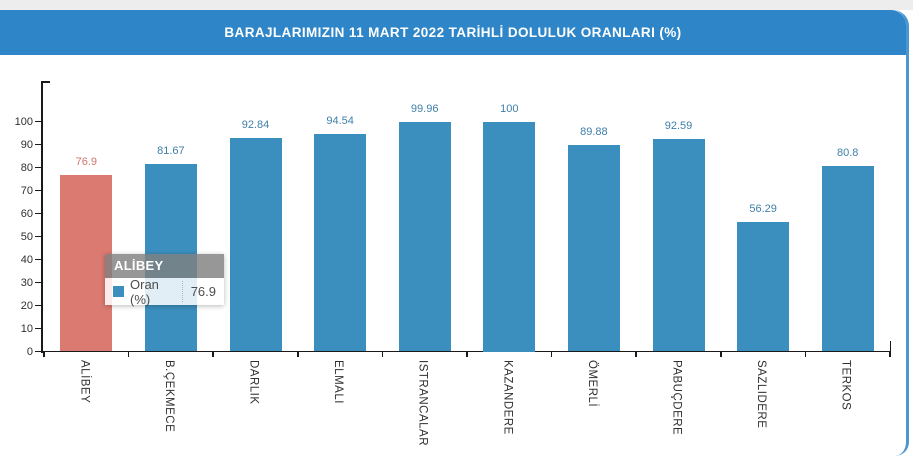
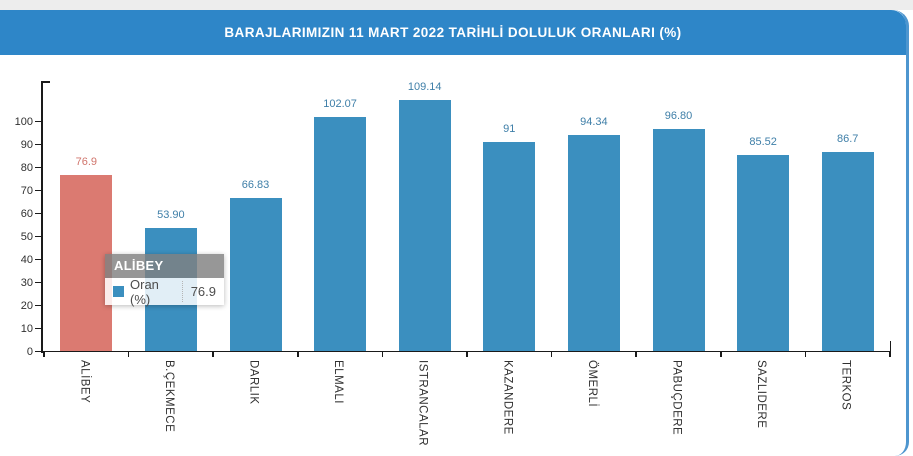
B.ÇEKMECE: 81.67 -> 53.90
DARLIK: 92.84 -> 66.83
ELMALI: 94.54 -> 102.07
ISTRANCALAR: 99.96 -> 109.14
KAZANDERE: 100 -> 91
ÖMERLİ: 89.88 -> 94.34
PABUÇDERE: 92.59 -> 96.80
SAZLIDERE: 56.29 -> 85.52
TERKOS: 80.8 -> 86.7
